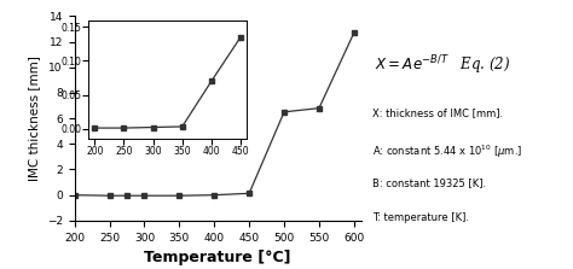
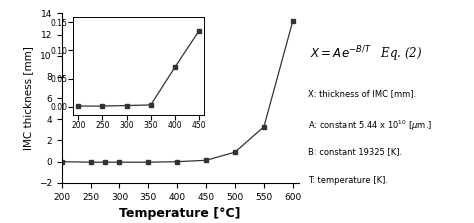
500: 6.5 -> 0.9
550: 6.8 -> 3.3
600: 12.7 -> 13.3
